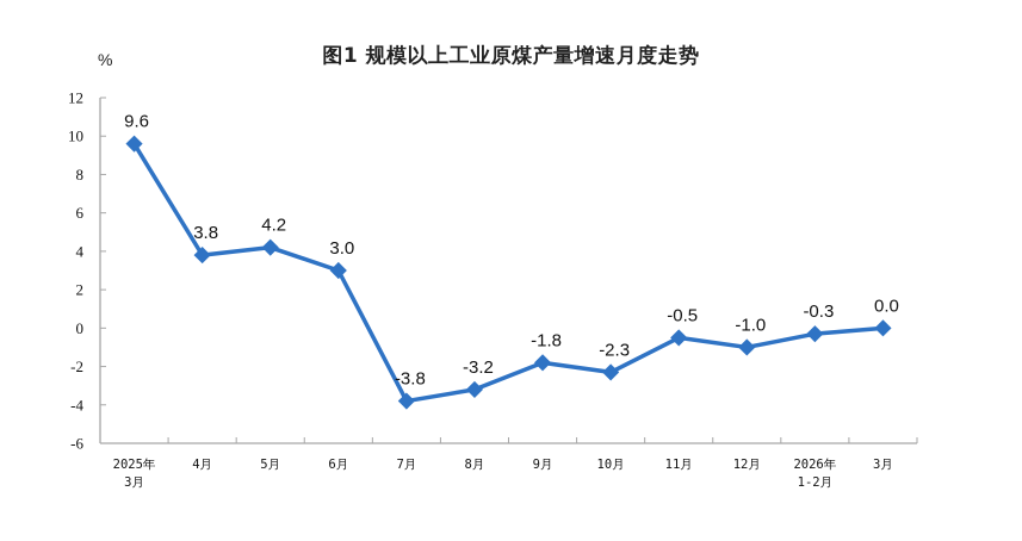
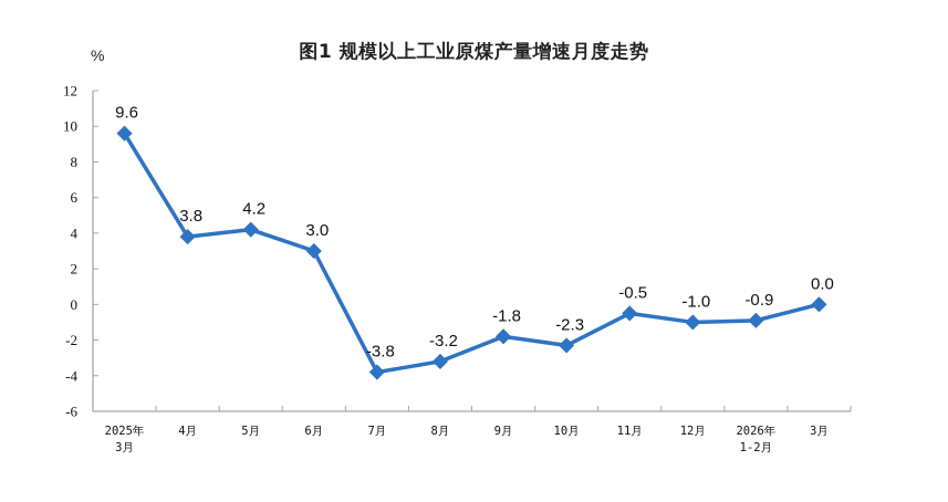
2026年 1-2月: -0.3 -> -0.9
